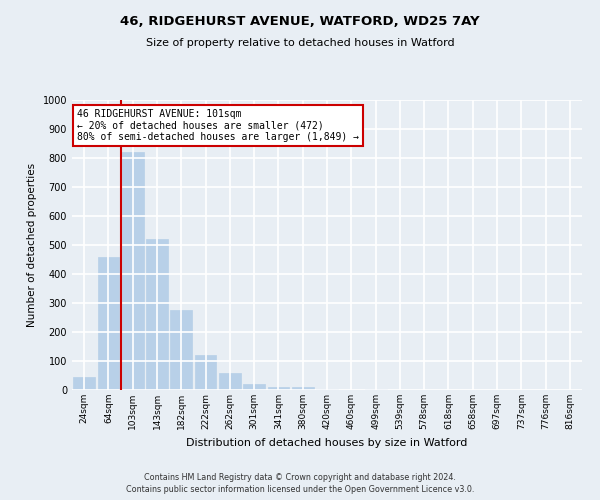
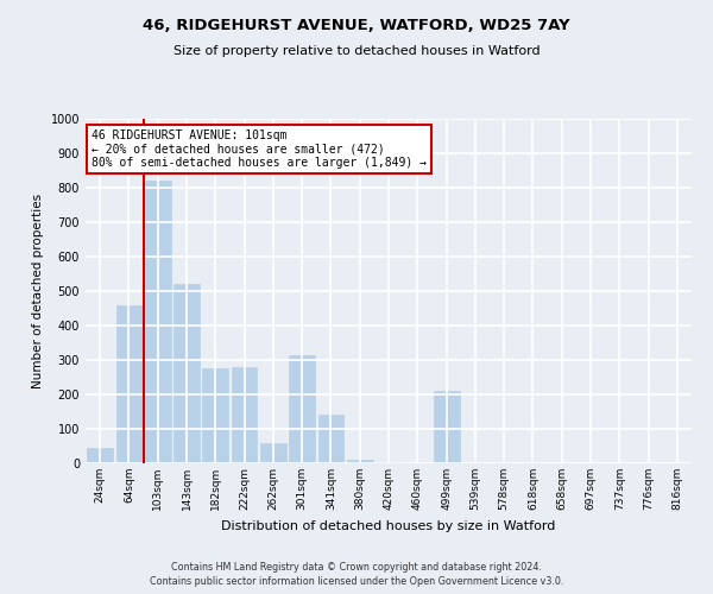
222sqm: 120 -> 280
301sqm: 22 -> 315
341sqm: 10 -> 140
499sqm: 5 -> 210
